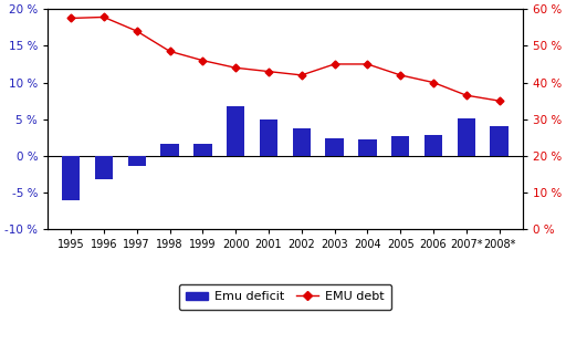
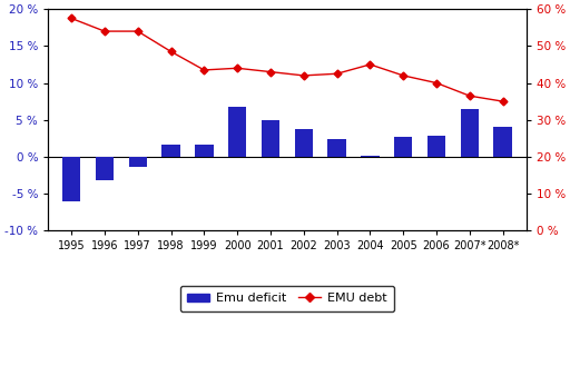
EMU debt/1996: 57.8 % -> 54.0 %
EMU debt/1999: 46.0 % -> 43.5 %
EMU debt/2003: 45.0 % -> 42.5 %
Emu deficit/2004: 2.2 % -> 0.2 %
Emu deficit/2007*: 5.1 % -> 6.4 %
